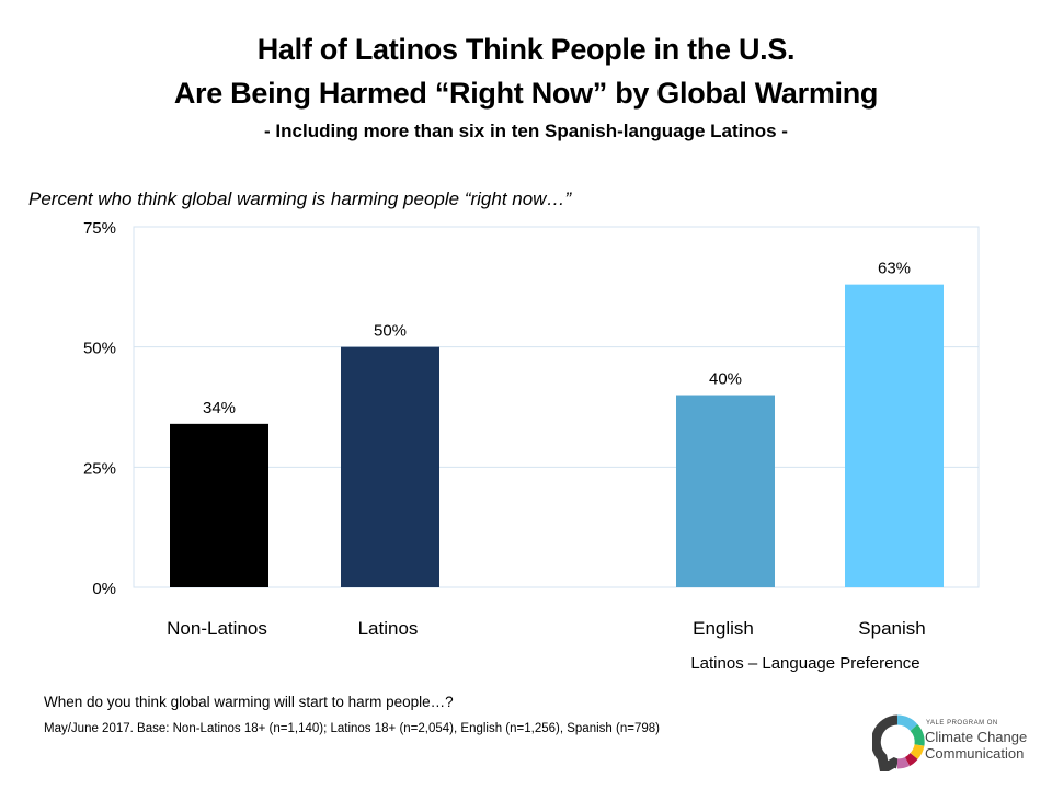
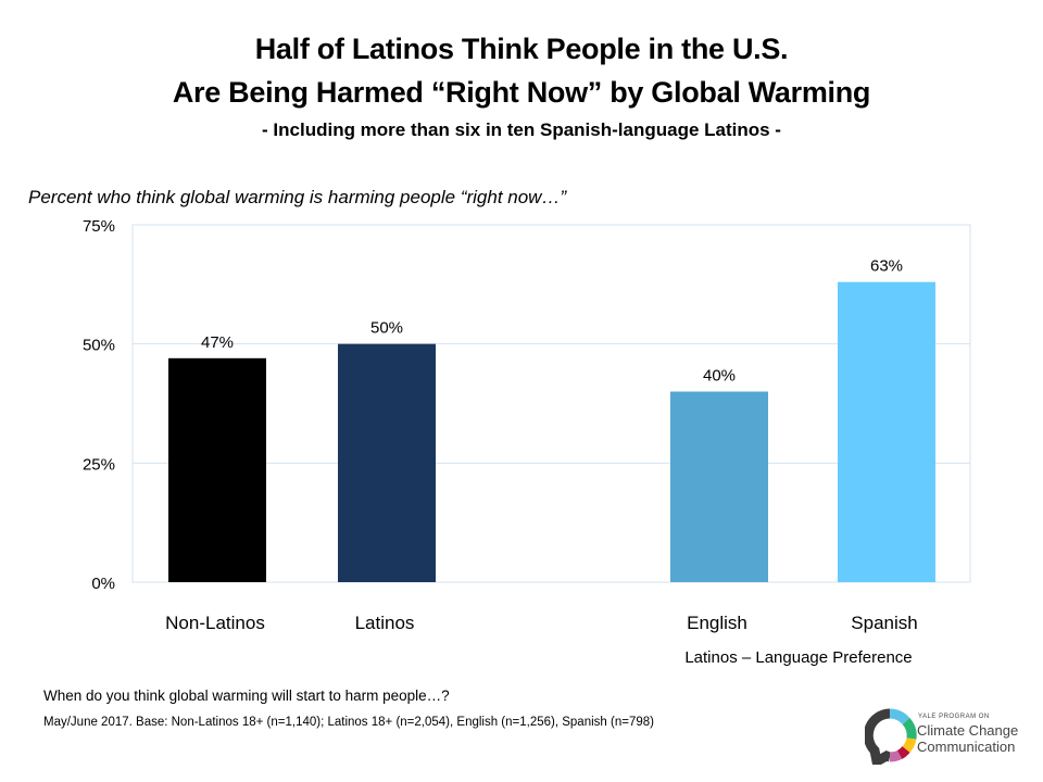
Non-Latinos: 34% -> 47%
